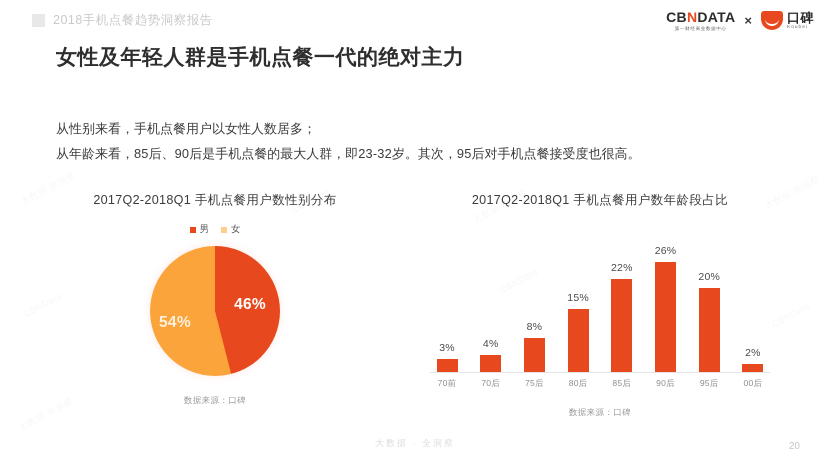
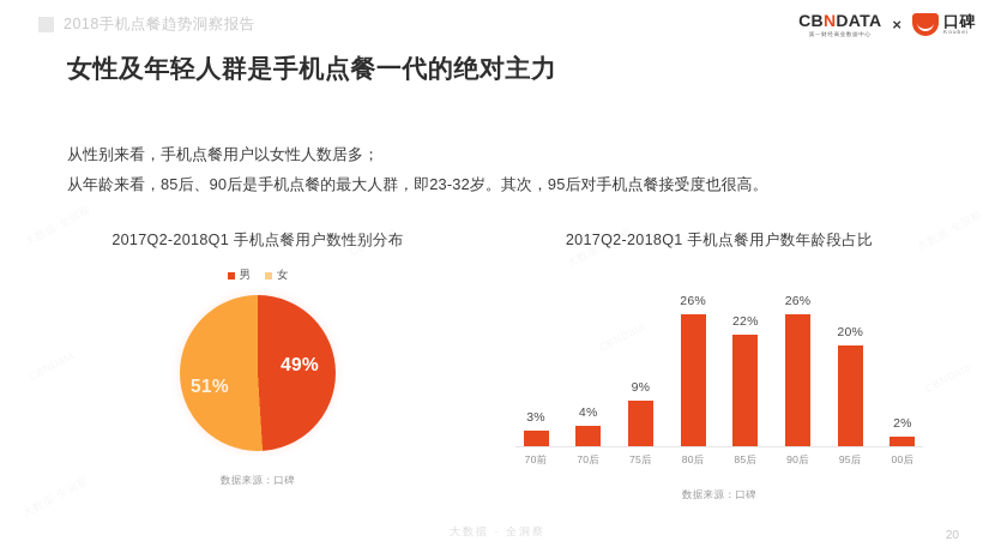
2017Q2-2018Q1 手机点餐用户数性别分布/男: 46% -> 49%
2017Q2-2018Q1 手机点餐用户数性别分布/女: 54% -> 51%
2017Q2-2018Q1 手机点餐用户数年龄段占比/75后: 8% -> 9%
2017Q2-2018Q1 手机点餐用户数年龄段占比/80后: 15% -> 26%
